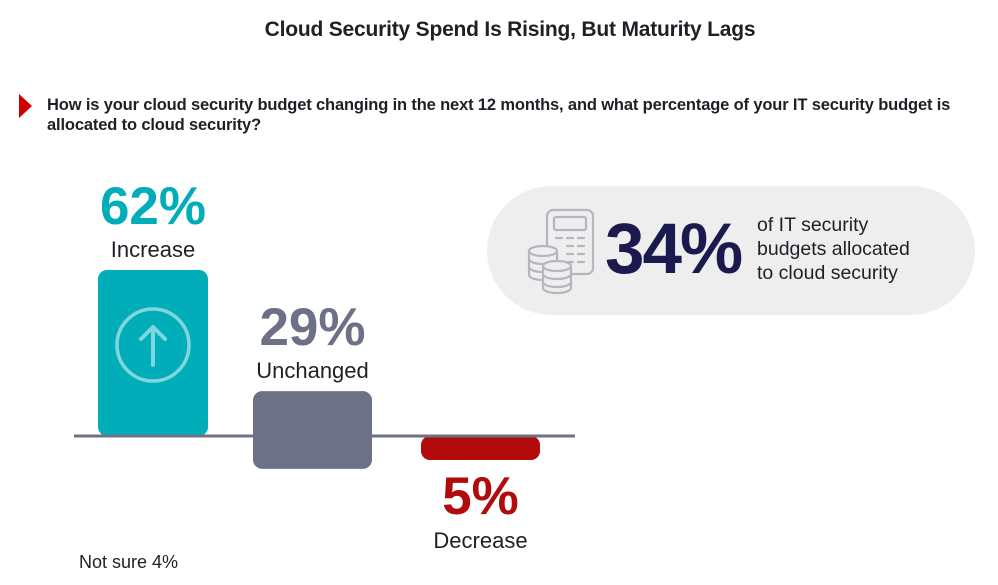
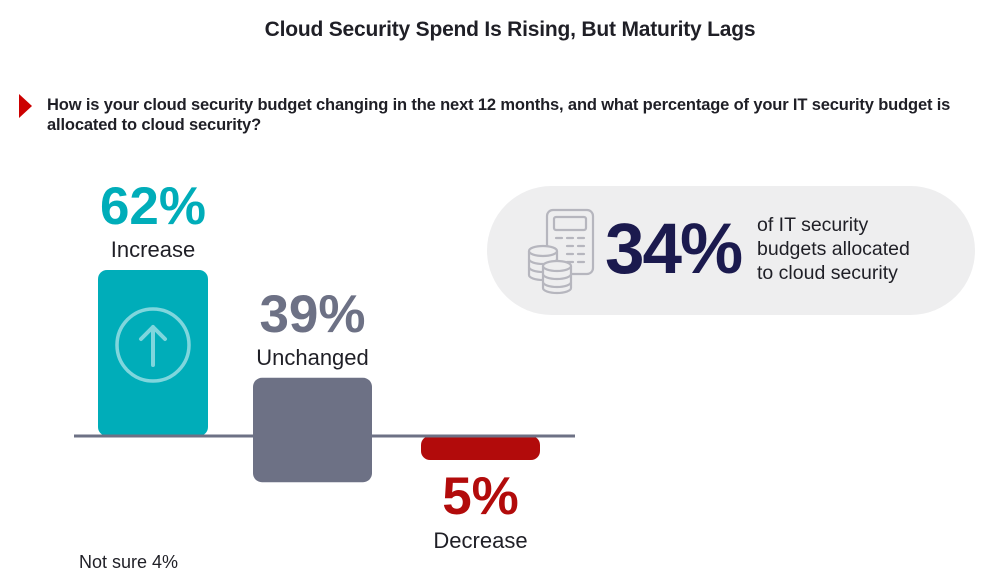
Unchanged: 29% -> 39%
